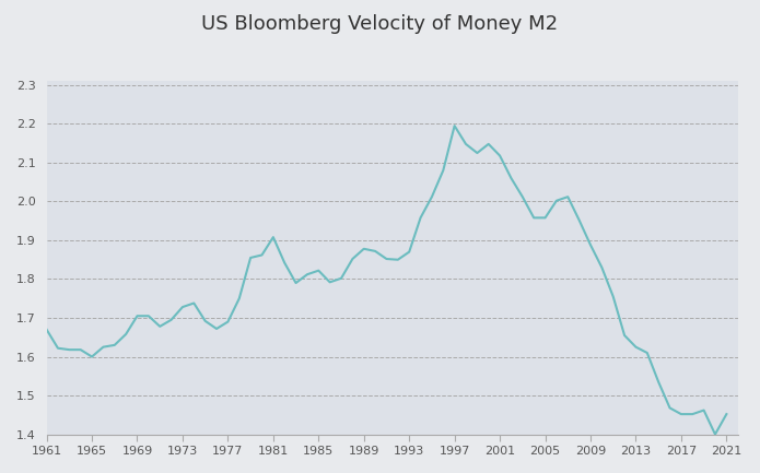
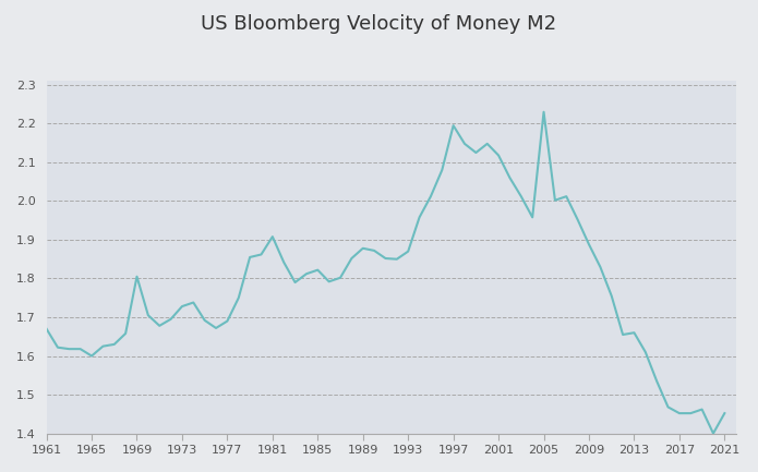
1969: 1.705 -> 1.805
2005: 1.958 -> 2.230
2013: 1.625 -> 1.660
